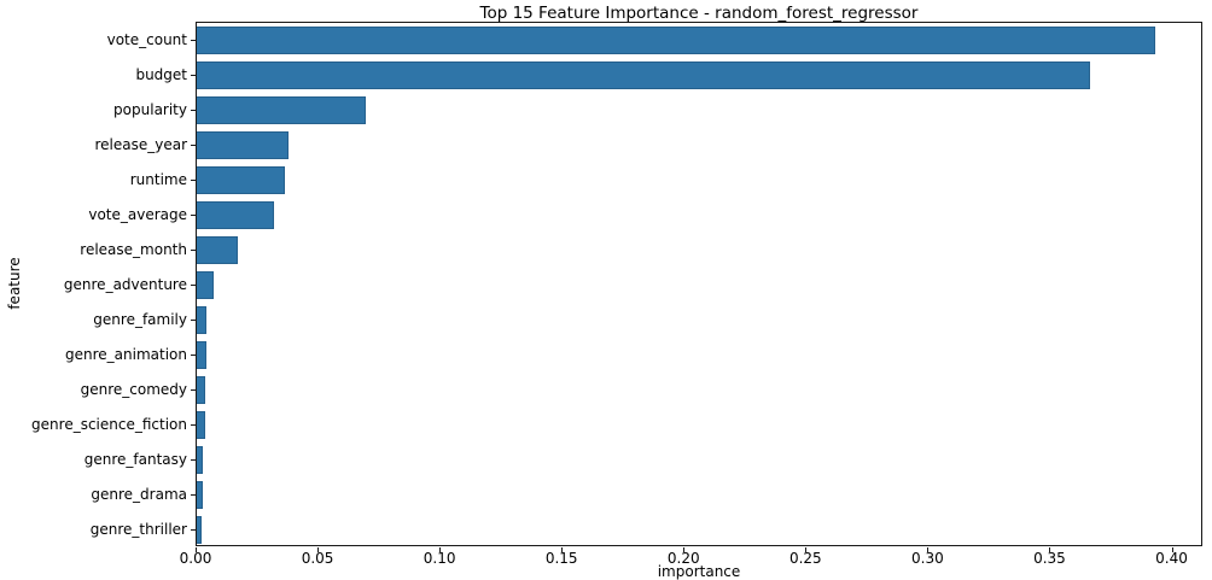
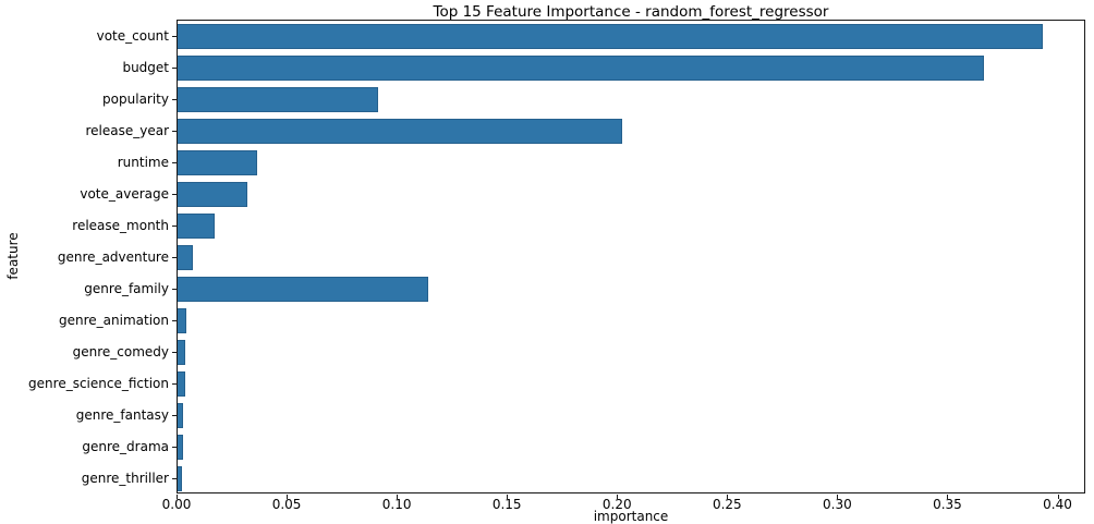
popularity: 0.070 -> 0.091
release_year: 0.037 -> 0.202
genre_family: 0.004 -> 0.114
